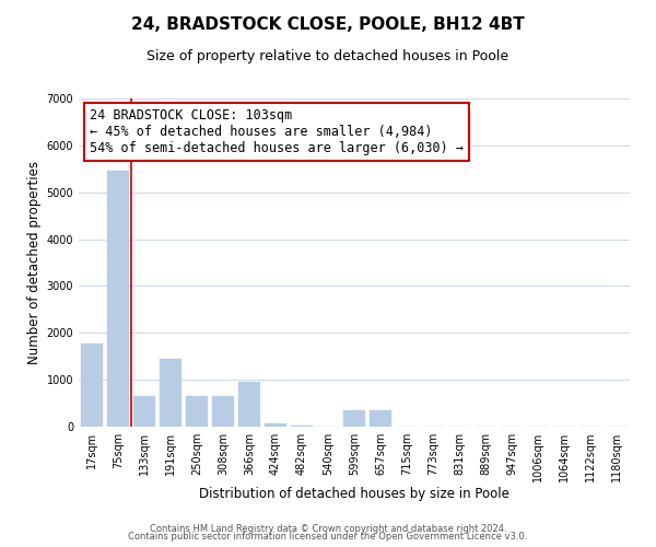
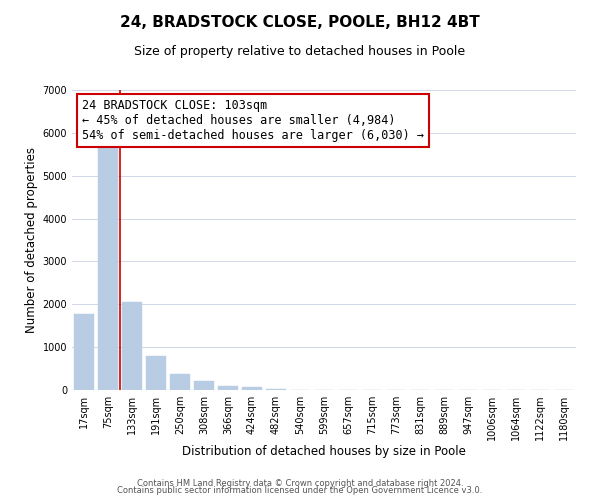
75sqm: 5450 -> 5730
133sqm: 650 -> 2050
191sqm: 1450 -> 800
250sqm: 650 -> 370
308sqm: 650 -> 220
366sqm: 950 -> 100
599sqm: 350 -> 0
657sqm: 350 -> 0
